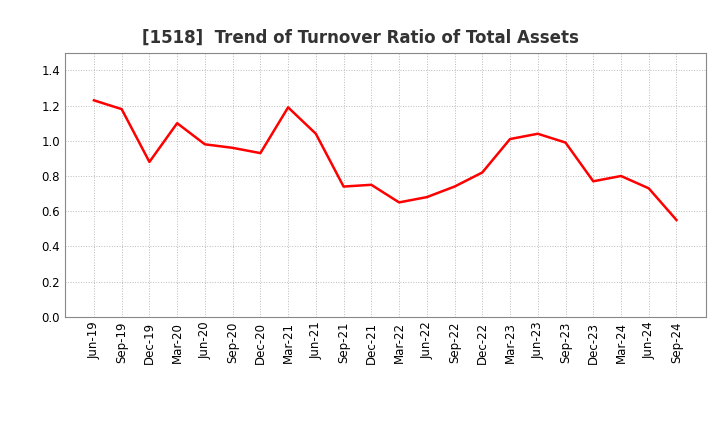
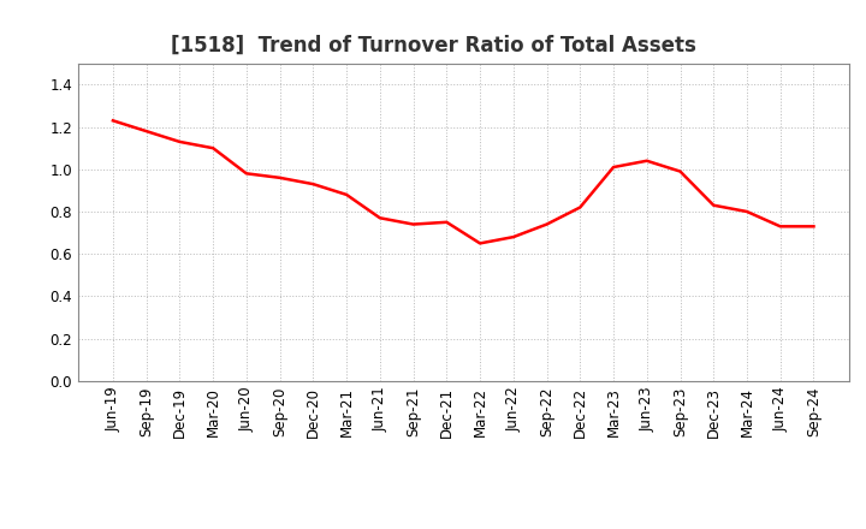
Dec-19: 0.88 -> 1.13
Mar-21: 1.19 -> 0.88
Jun-21: 1.04 -> 0.77
Dec-23: 0.77 -> 0.83
Sep-24: 0.55 -> 0.73
